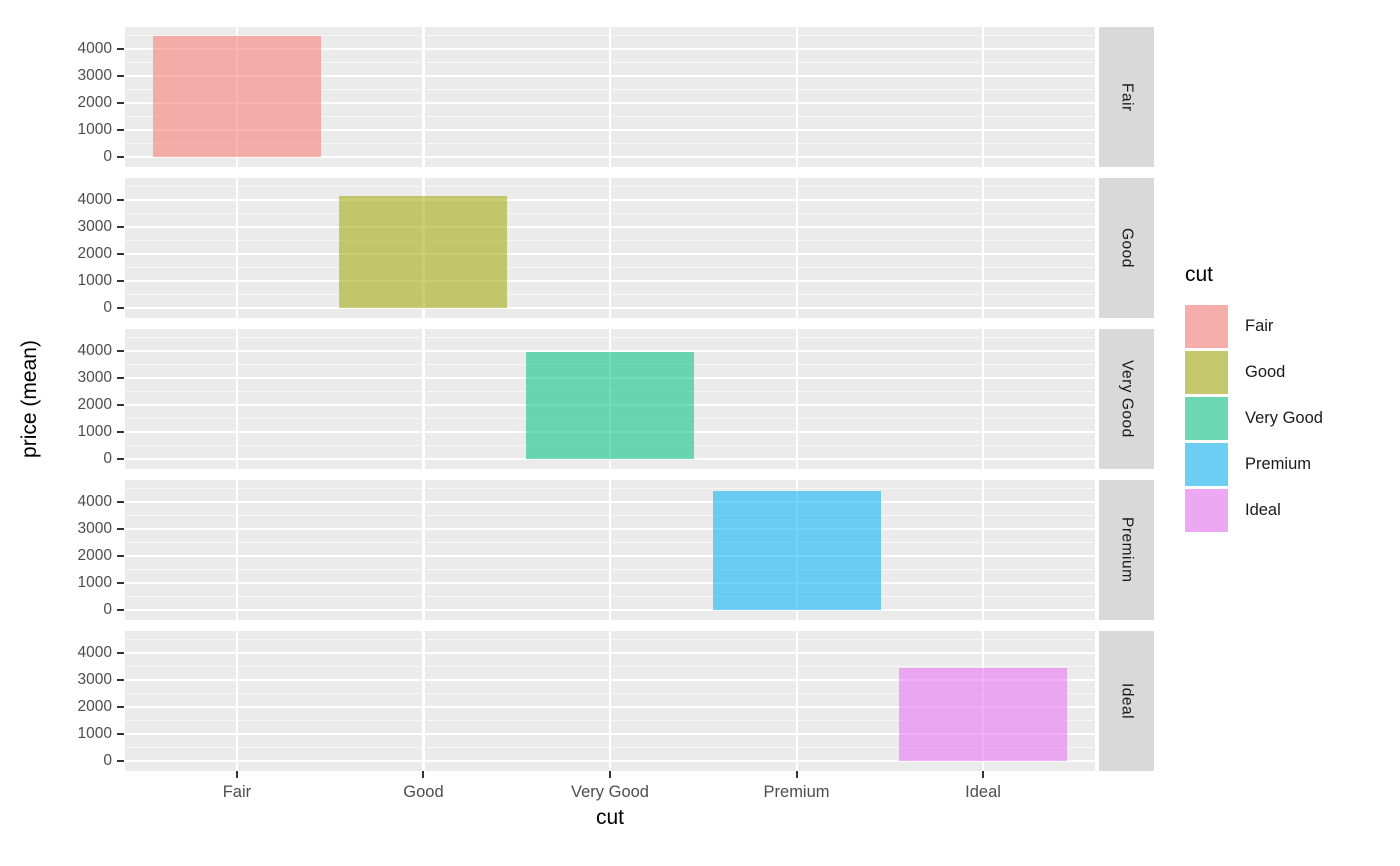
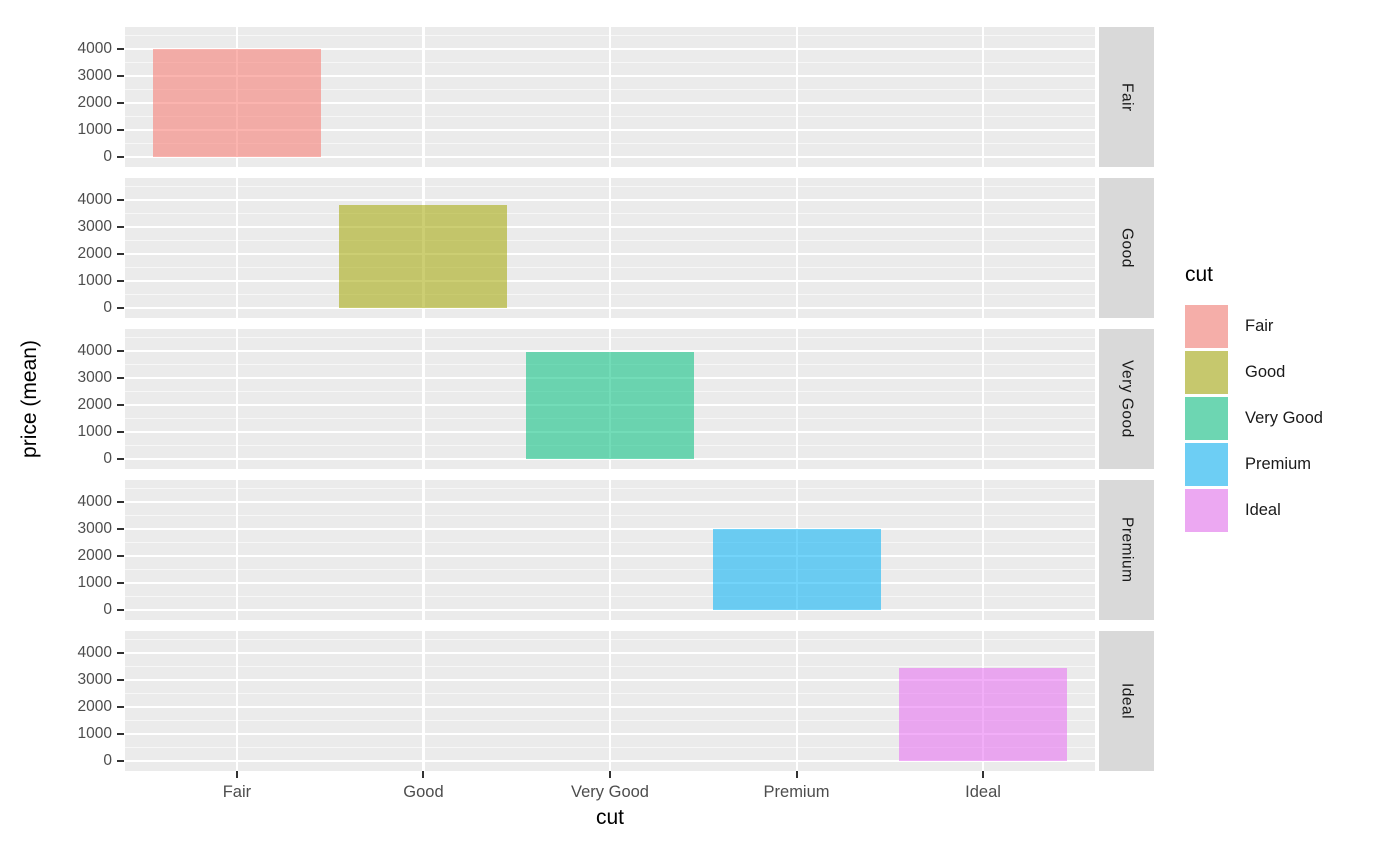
Fair: 4500 -> 4000
Good: 4200 -> 3800
Premium: 4400 -> 3000
